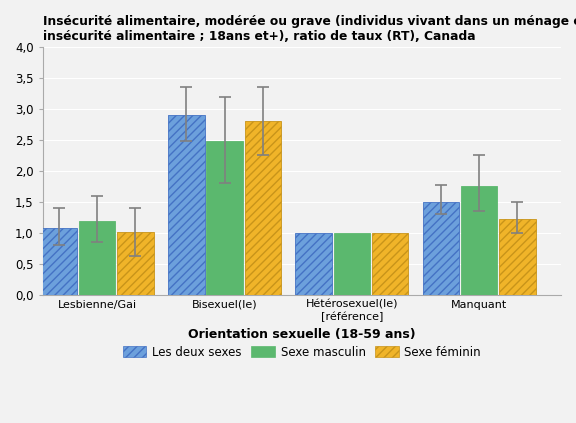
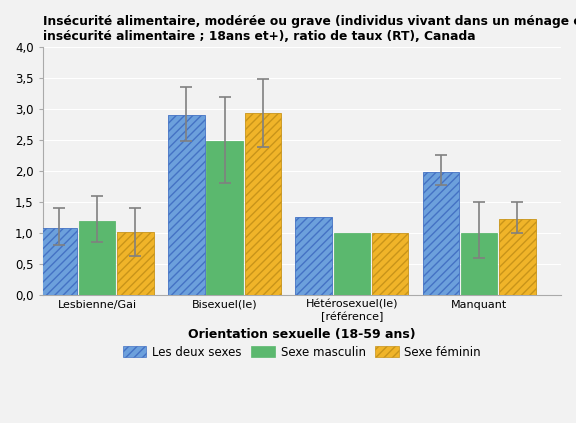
Sexe féminin/Bisexuel(le): 2,80 -> 2,94
Les deux sexes/Hétérosexuel(le) [référence]: 1,00 -> 1,26
Les deux sexes/Manquant: 1,50 -> 1,98
Sexe masculin/Manquant: 1,75 -> 1,00
